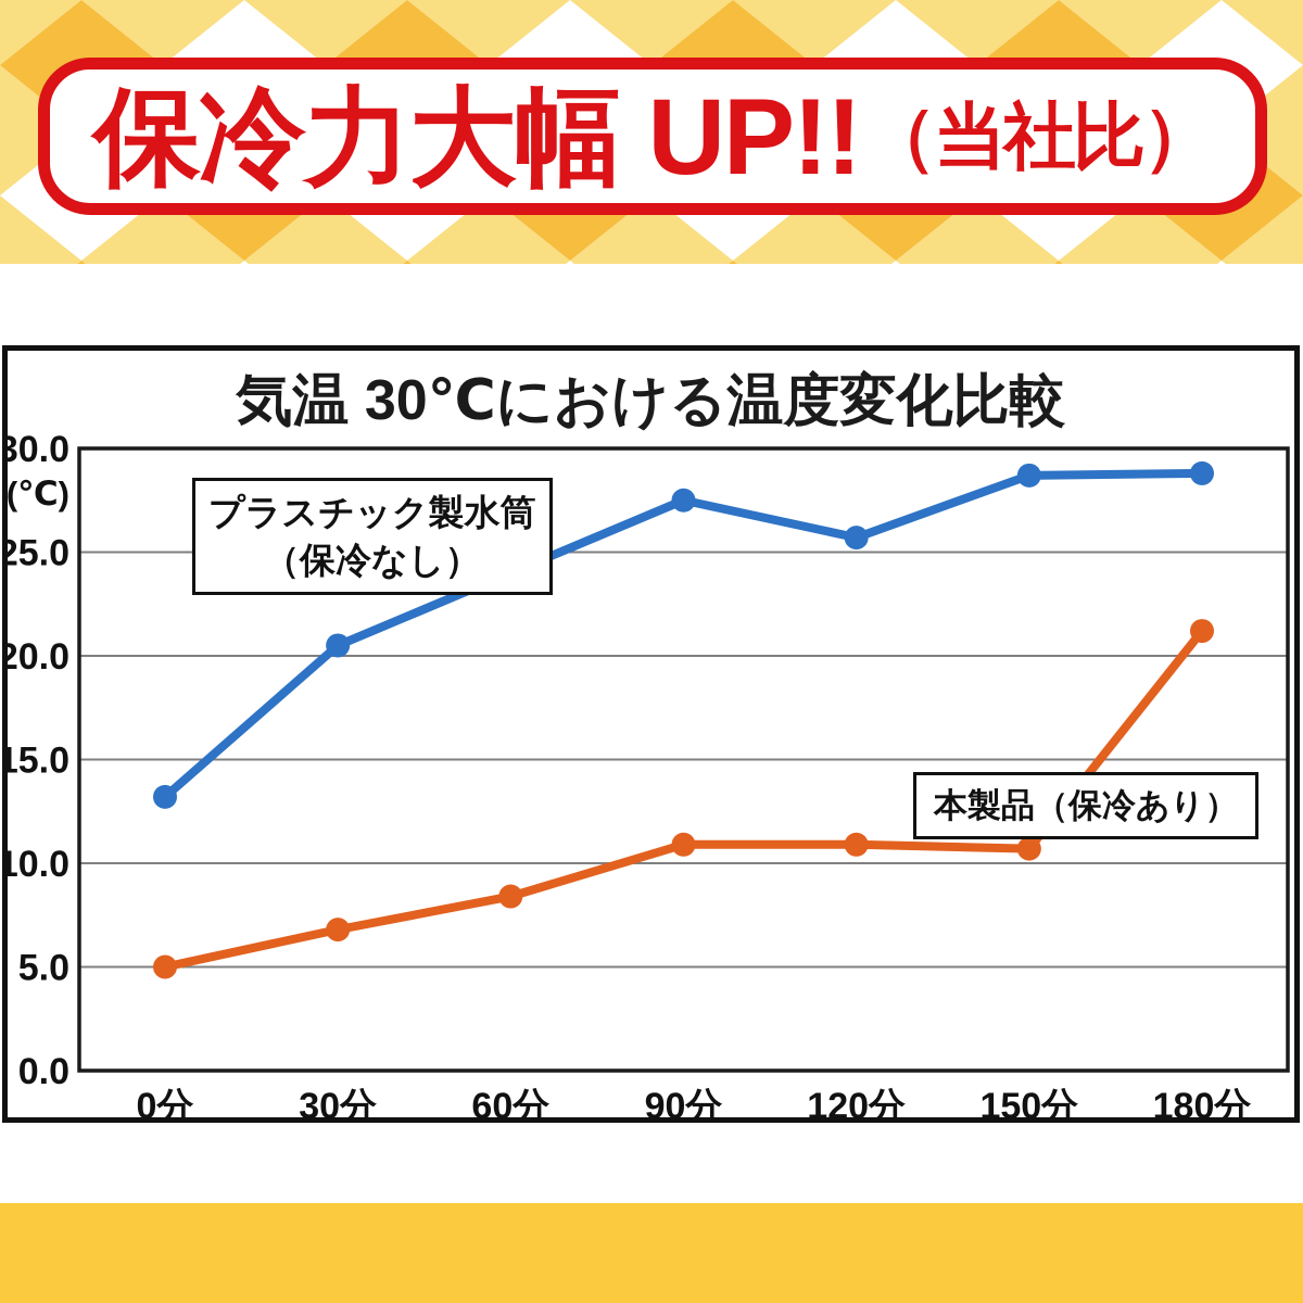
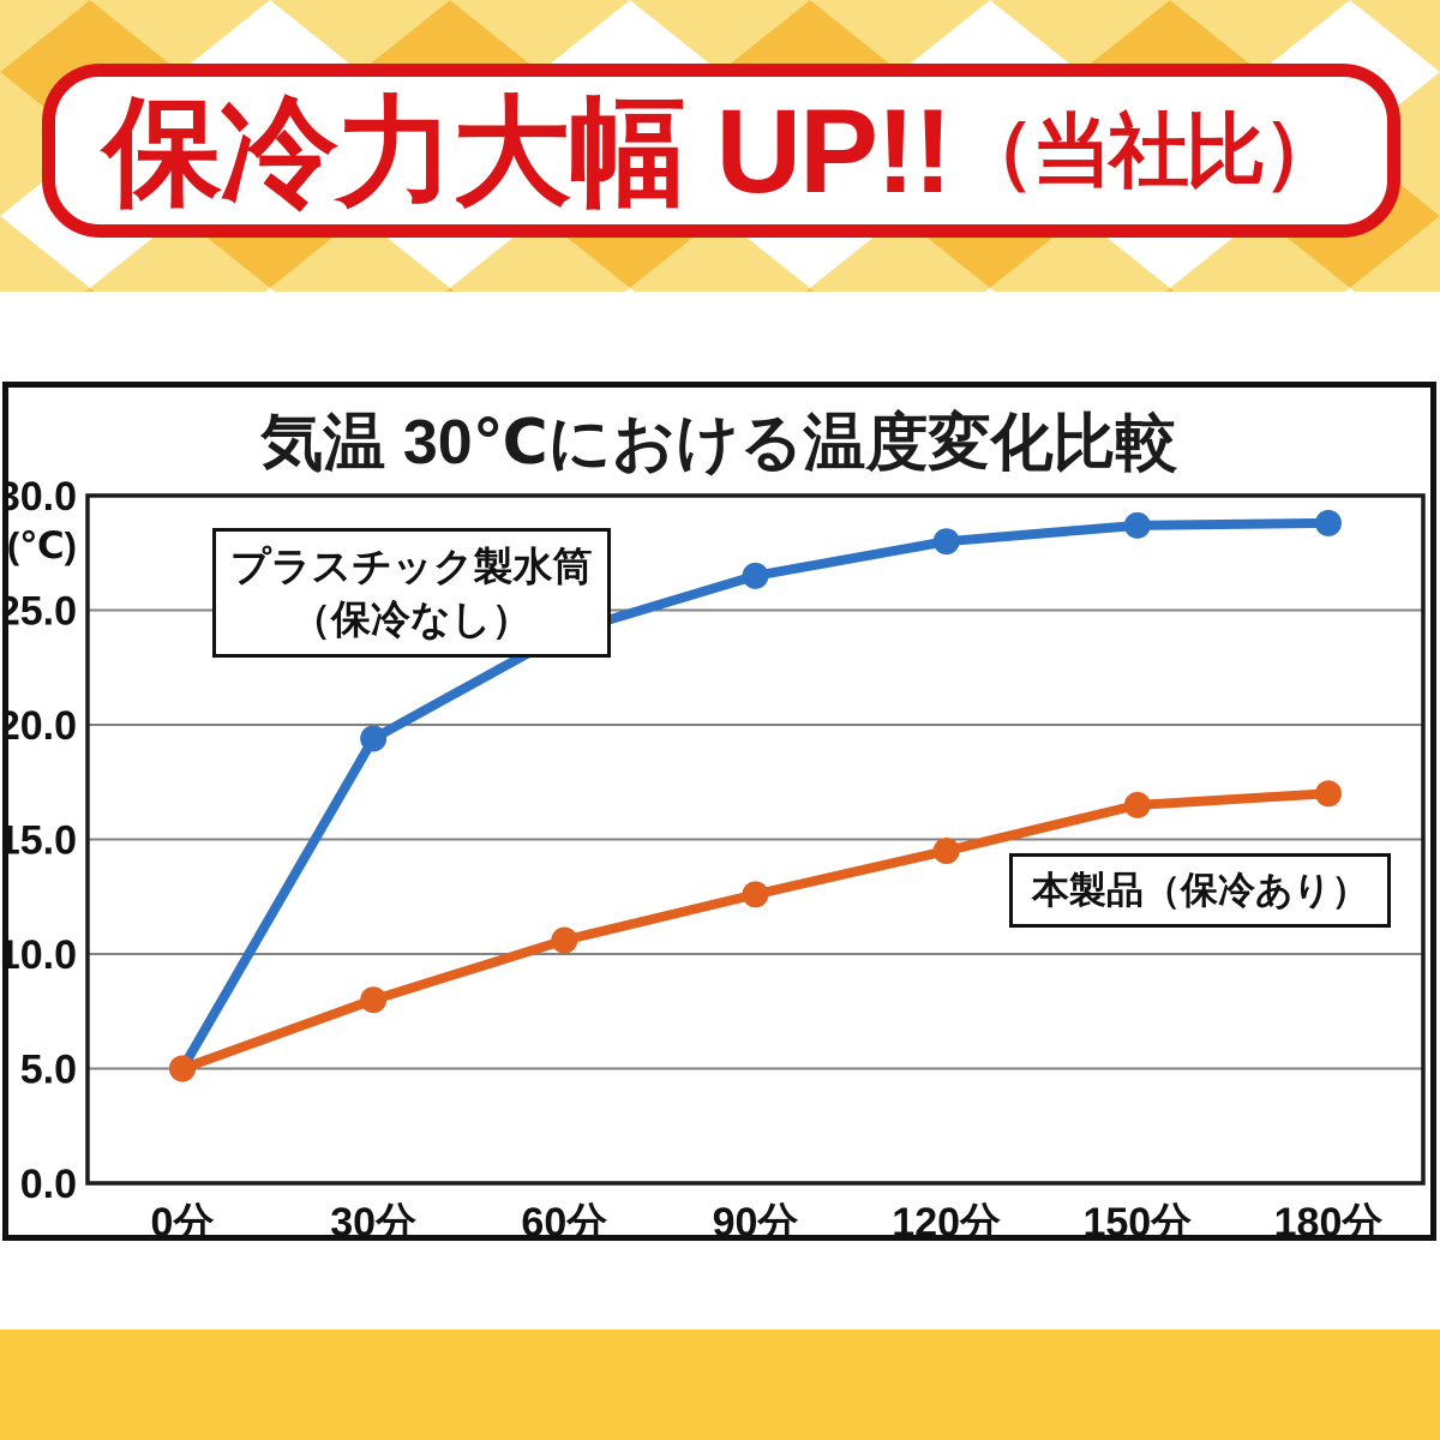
プラスチック製水筒（保冷なし）/0分: 13.2 -> 5.0
プラスチック製水筒（保冷なし）/30分: 20.5 -> 19.4
本製品（保冷あり）/30分: 6.8 -> 8.0
本製品（保冷あり）/60分: 8.4 -> 10.6
プラスチック製水筒（保冷なし）/90分: 27.5 -> 26.5
本製品（保冷あり）/90分: 10.9 -> 12.6
プラスチック製水筒（保冷なし）/120分: 25.7 -> 28.0
本製品（保冷あり）/120分: 10.9 -> 14.5
本製品（保冷あり）/150分: 10.7 -> 16.5
本製品（保冷あり）/180分: 21.2 -> 17.0
